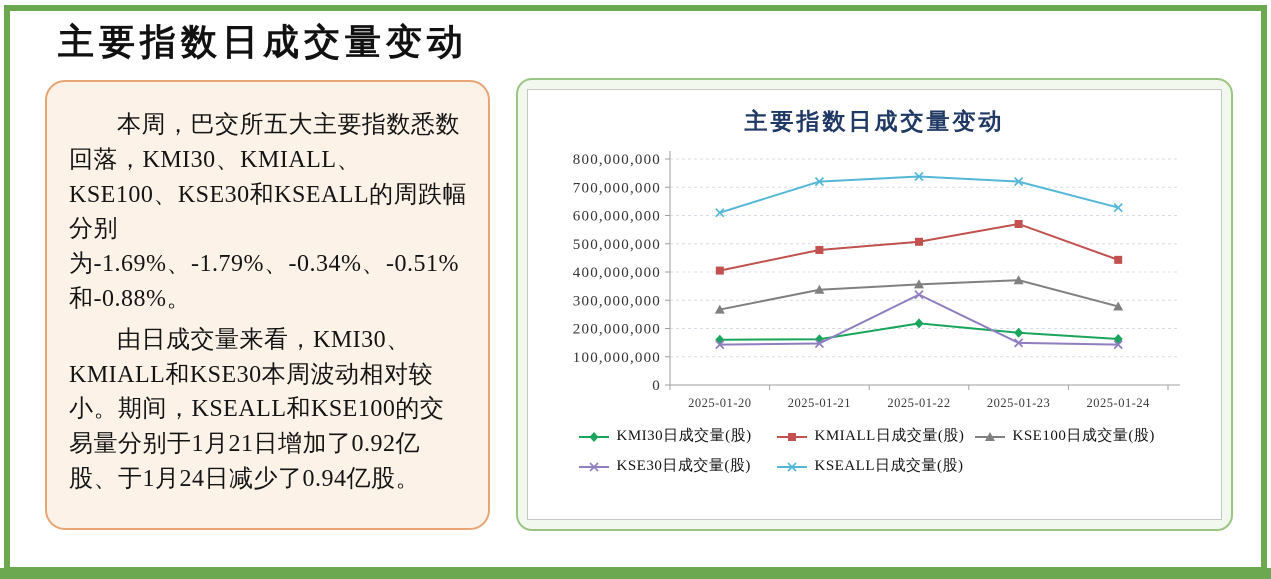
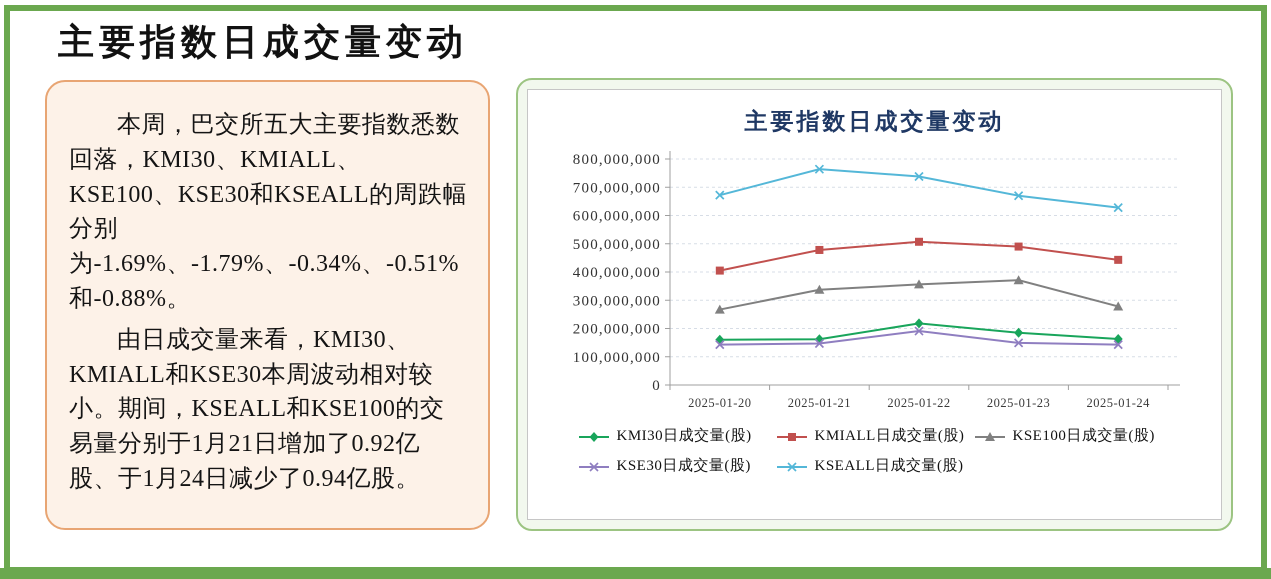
KSEALL日成交量(股)/2025-01-20: 610000000 -> 670000000
KSEALL日成交量(股)/2025-01-21: 720000000 -> 760000000
KSE30日成交量(股)/2025-01-22: 320000000 -> 190000000
KMIALL日成交量(股)/2025-01-23: 570000000 -> 490000000
KSEALL日成交量(股)/2025-01-23: 720000000 -> 670000000
